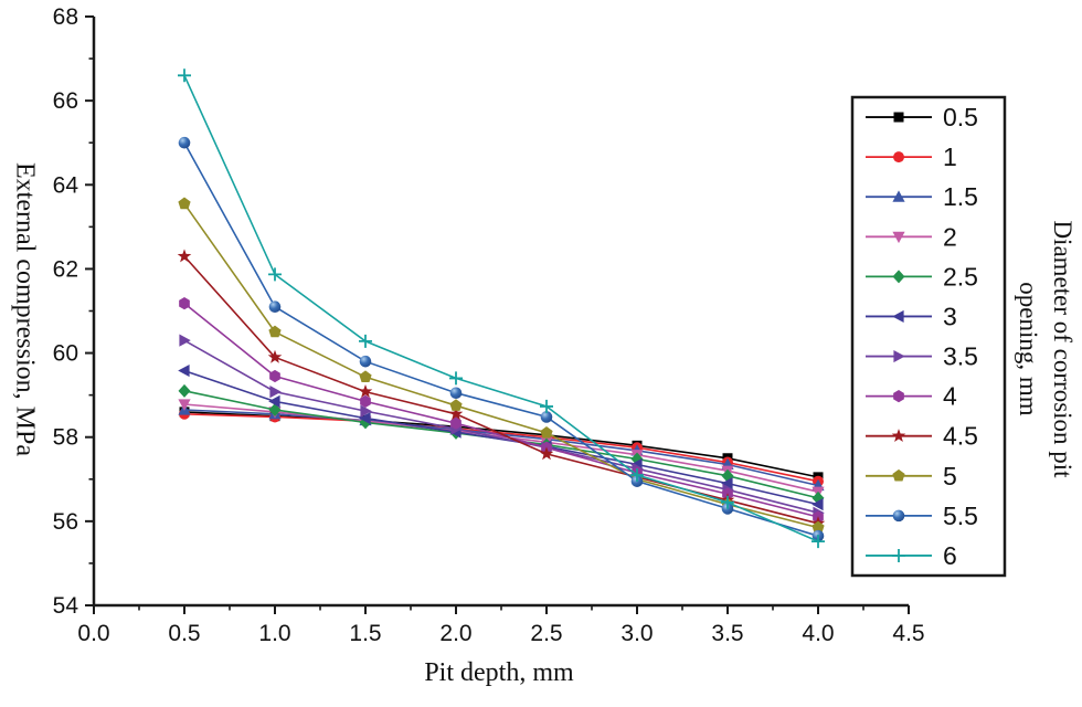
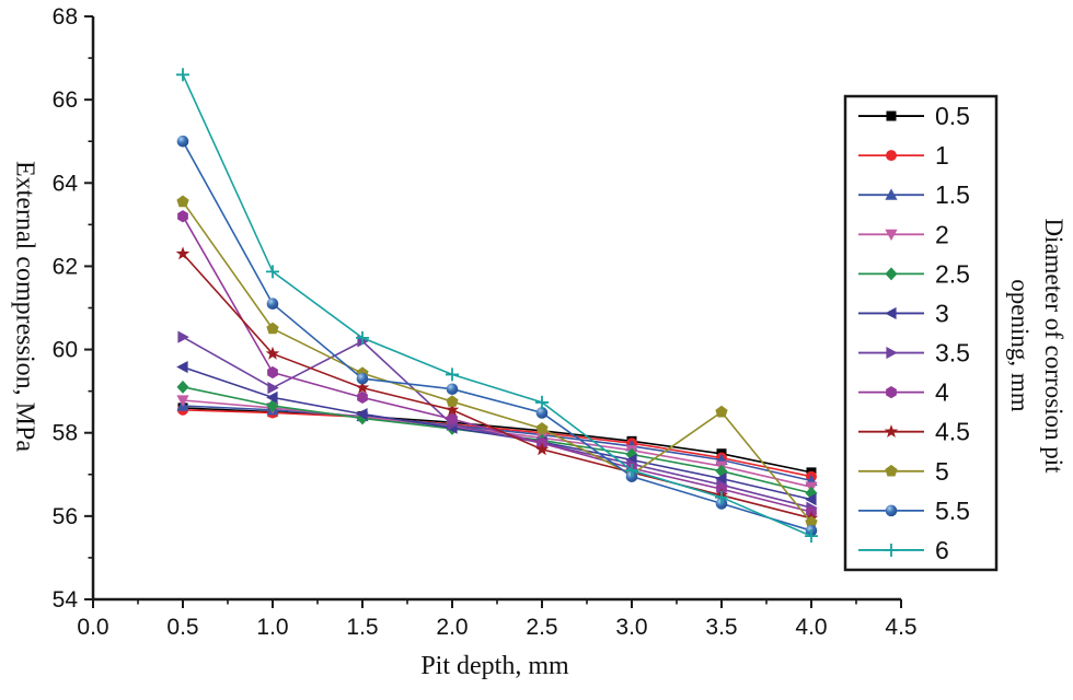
4/0.5: 61,2 -> 63,2
3.5/1.5: 58,6 -> 60,2
5.5/1.5: 59,8 -> 59,3
5/3.5: 56,4 -> 58,5
